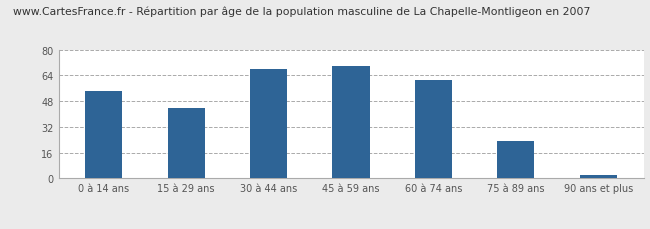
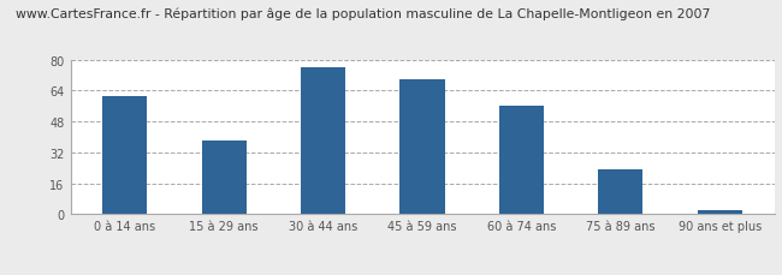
0 à 14 ans: 54 -> 61
15 à 29 ans: 44 -> 38
30 à 44 ans: 68 -> 76
60 à 74 ans: 61 -> 56
